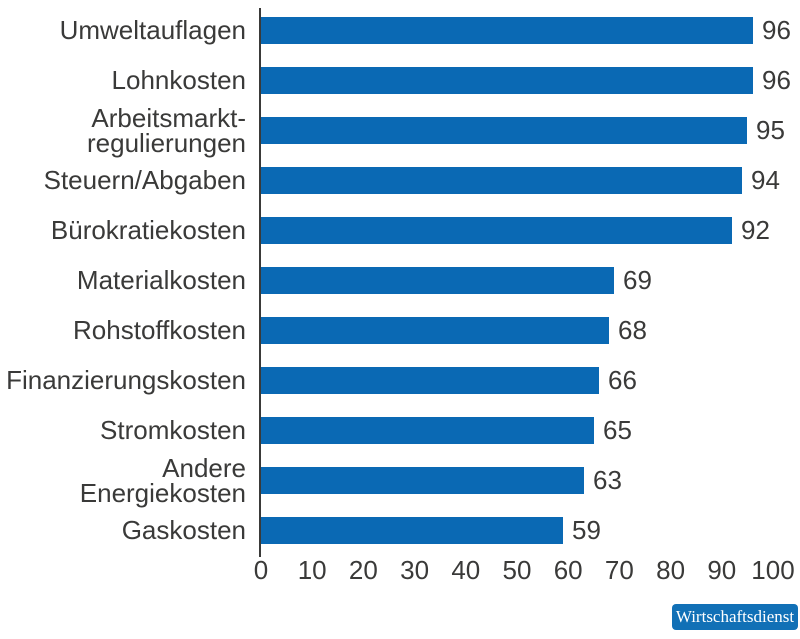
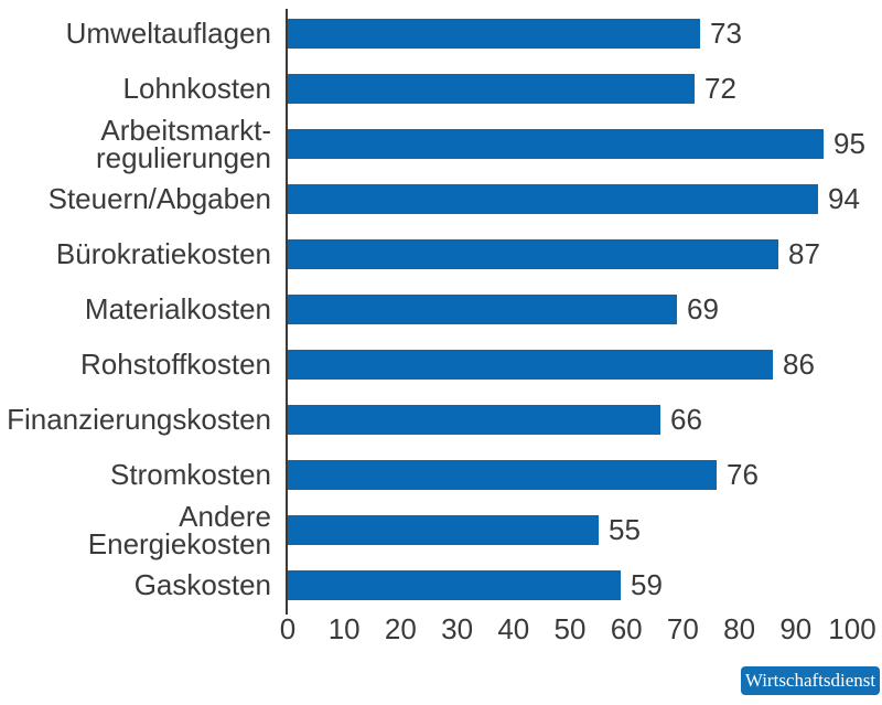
Umweltauflagen: 96 -> 73
Lohnkosten: 96 -> 72
Bürokratiekosten: 92 -> 87
Rohstoffkosten: 68 -> 86
Stromkosten: 65 -> 76
Andere Energiekosten: 63 -> 55
